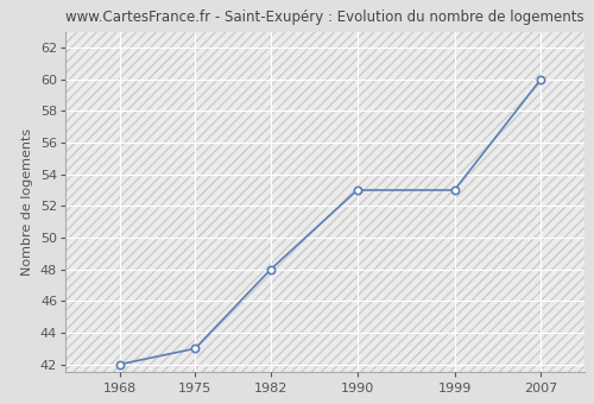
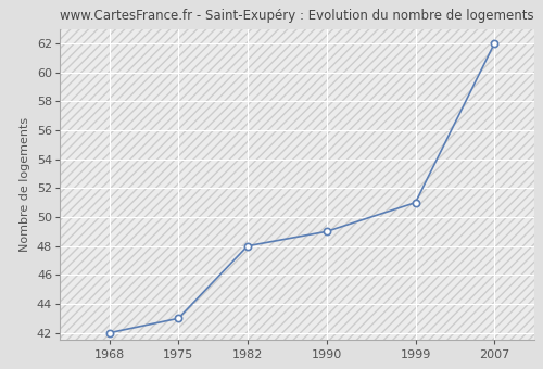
1990: 53 -> 49
1999: 53 -> 51
2007: 60 -> 62
